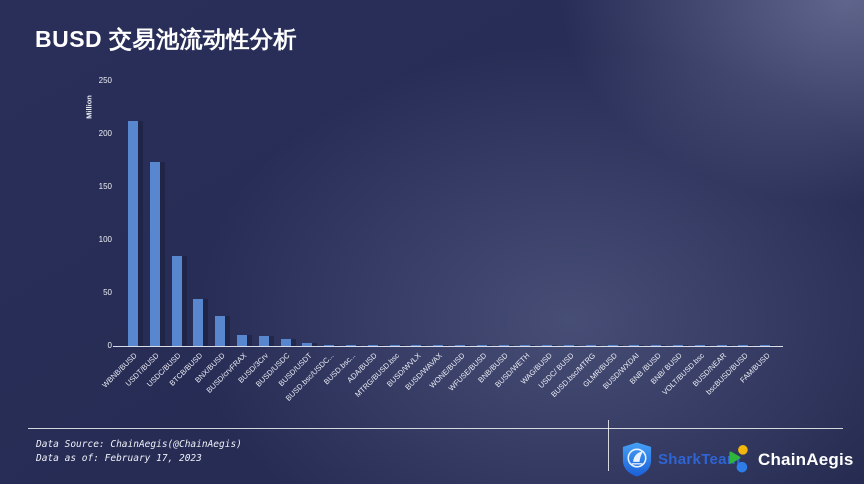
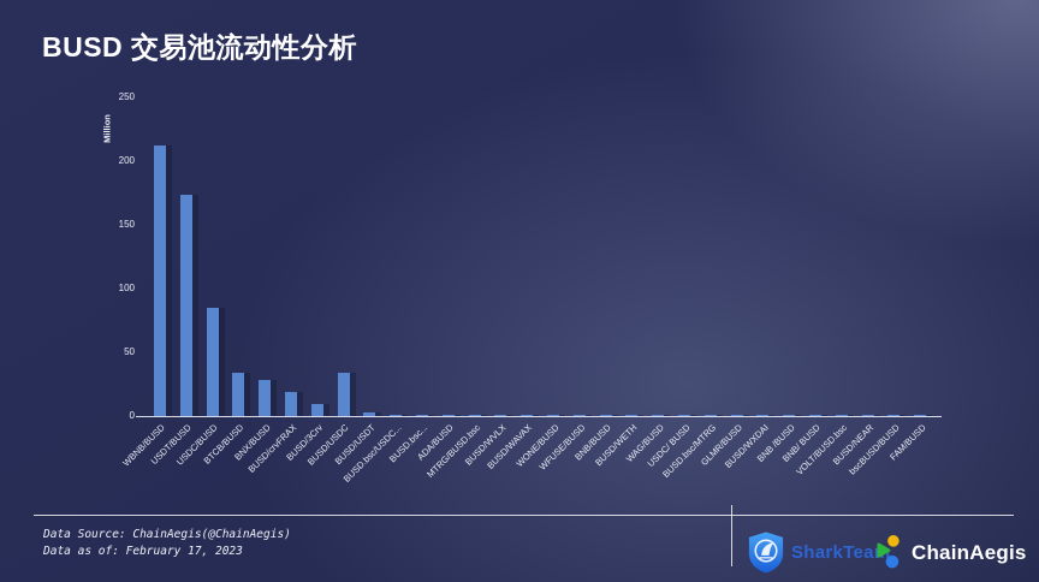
BTCB/BUSD: 44 -> 34
BUSD/crvFRAX: 10 -> 19
BUSD/USDC: 7 -> 34
